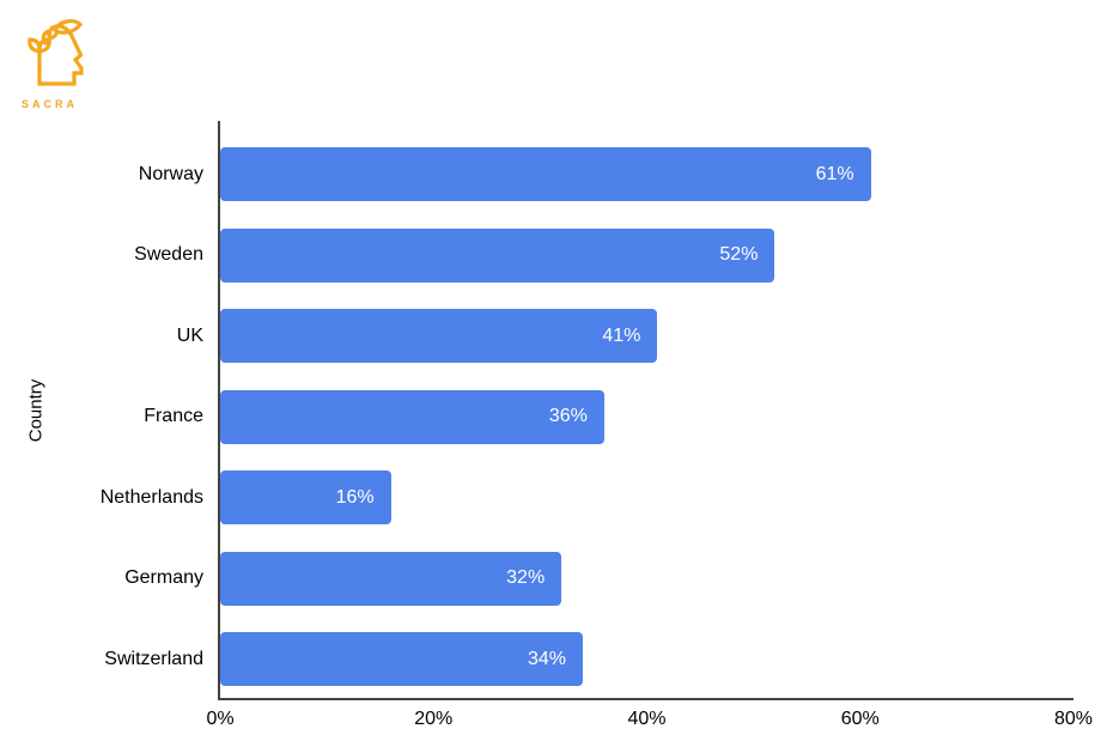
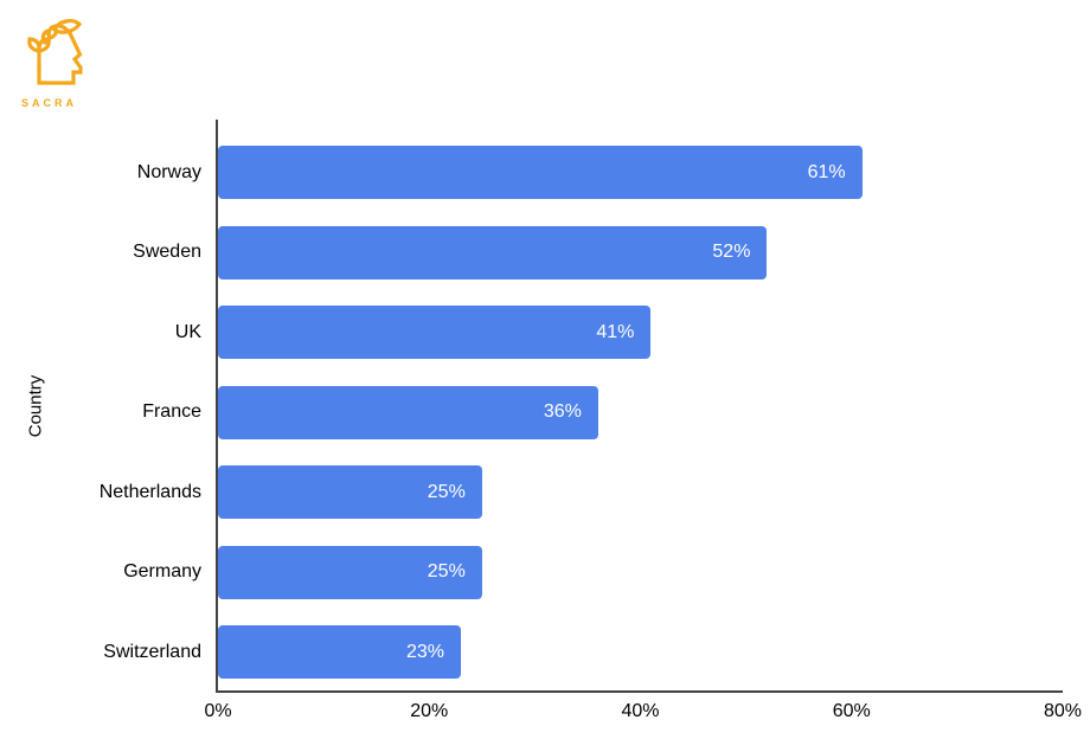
Netherlands: 16% -> 25%
Germany: 32% -> 25%
Switzerland: 34% -> 23%
